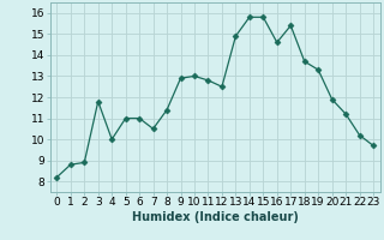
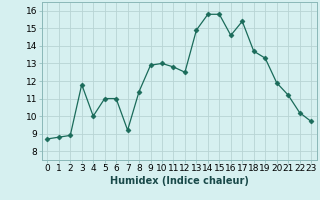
0: 8.2 -> 8.7
7: 10.5 -> 9.2
